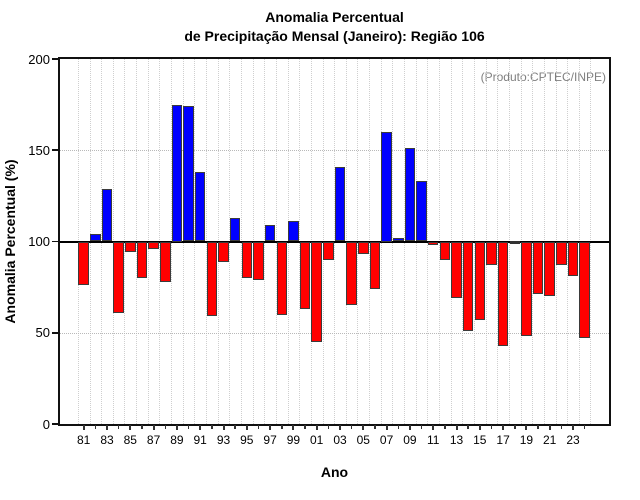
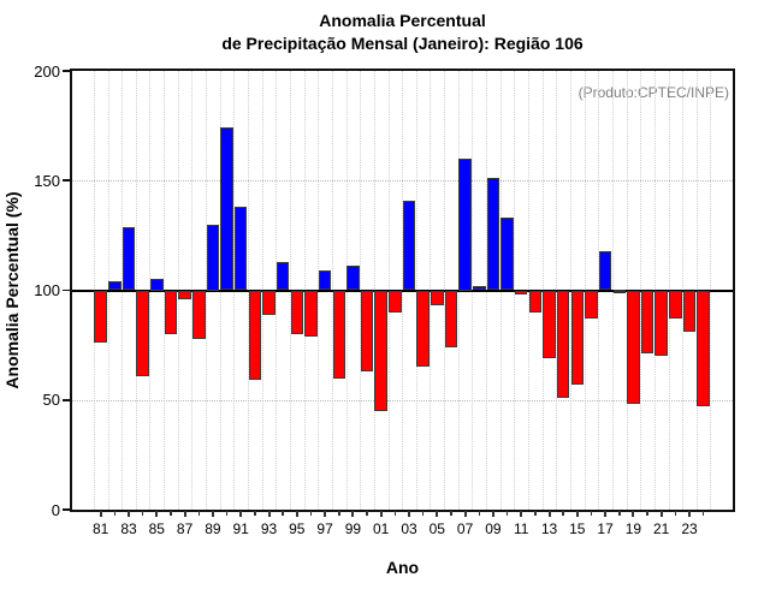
85: 94 -> 105
89: 175 -> 130
17: 43 -> 118
